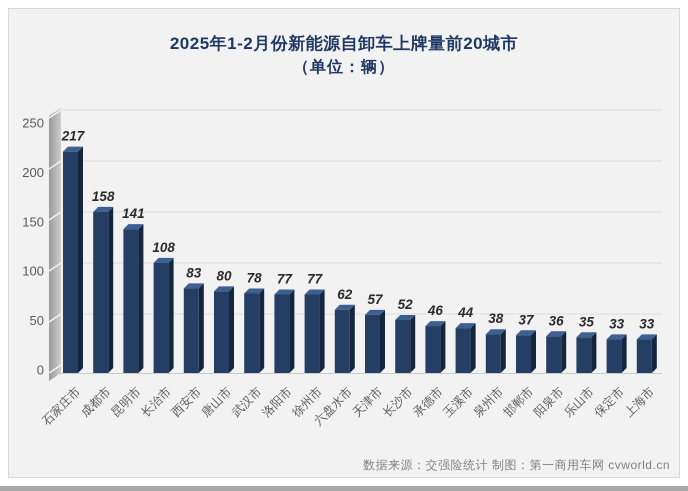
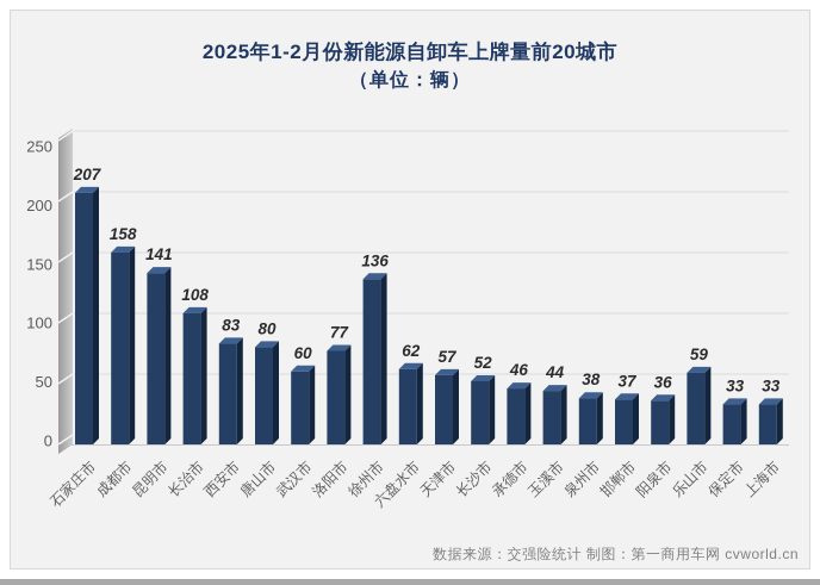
石家庄市: 217 -> 207
武汉市: 78 -> 60
徐州市: 77 -> 136
乐山市: 35 -> 59
